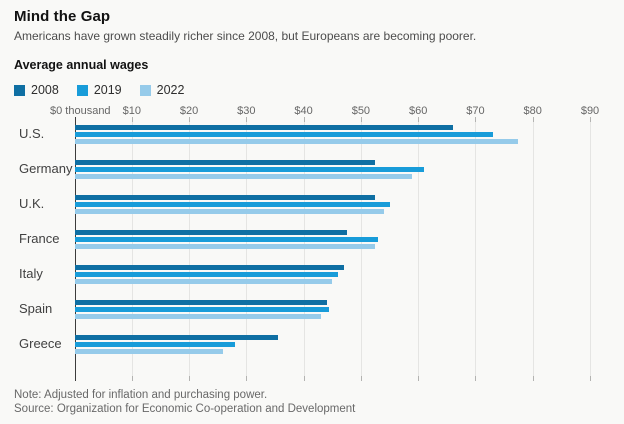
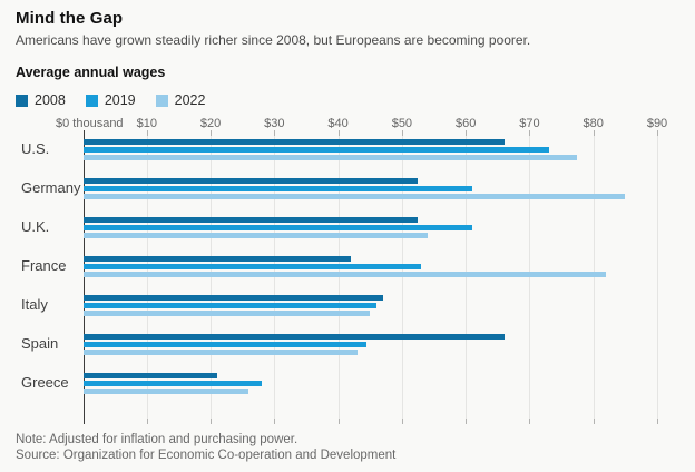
2022/Germany: $59 -> $85
2019/U.K.: $55 -> $61
2008/France: $48 -> $42
2022/France: $52 -> $82
2008/Spain: $44 -> $66
2008/Greece: $36 -> $21
